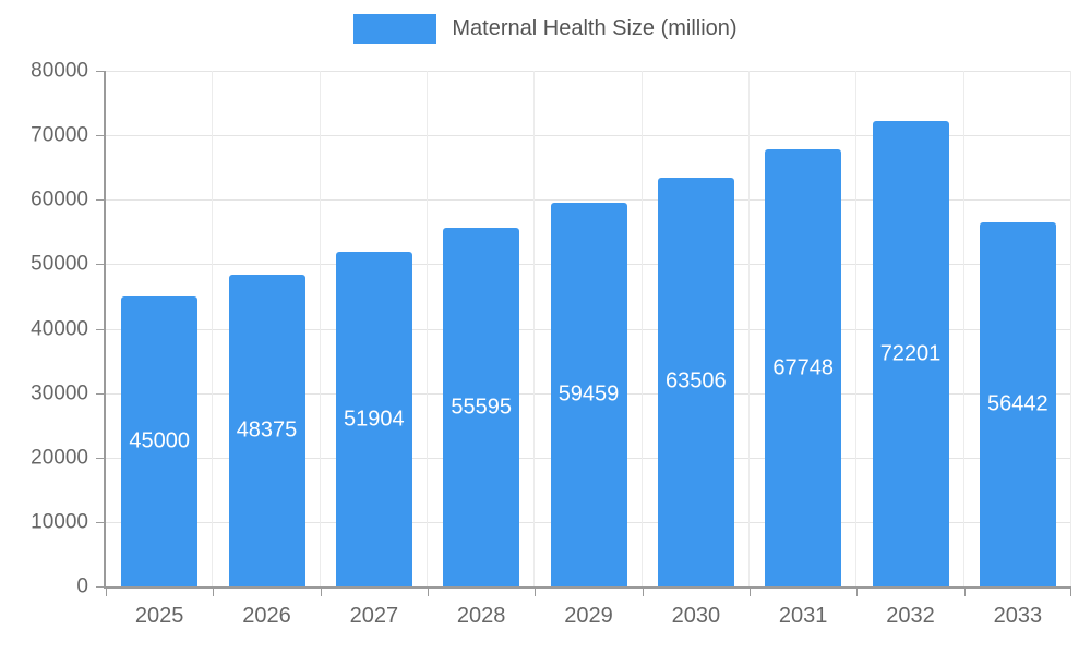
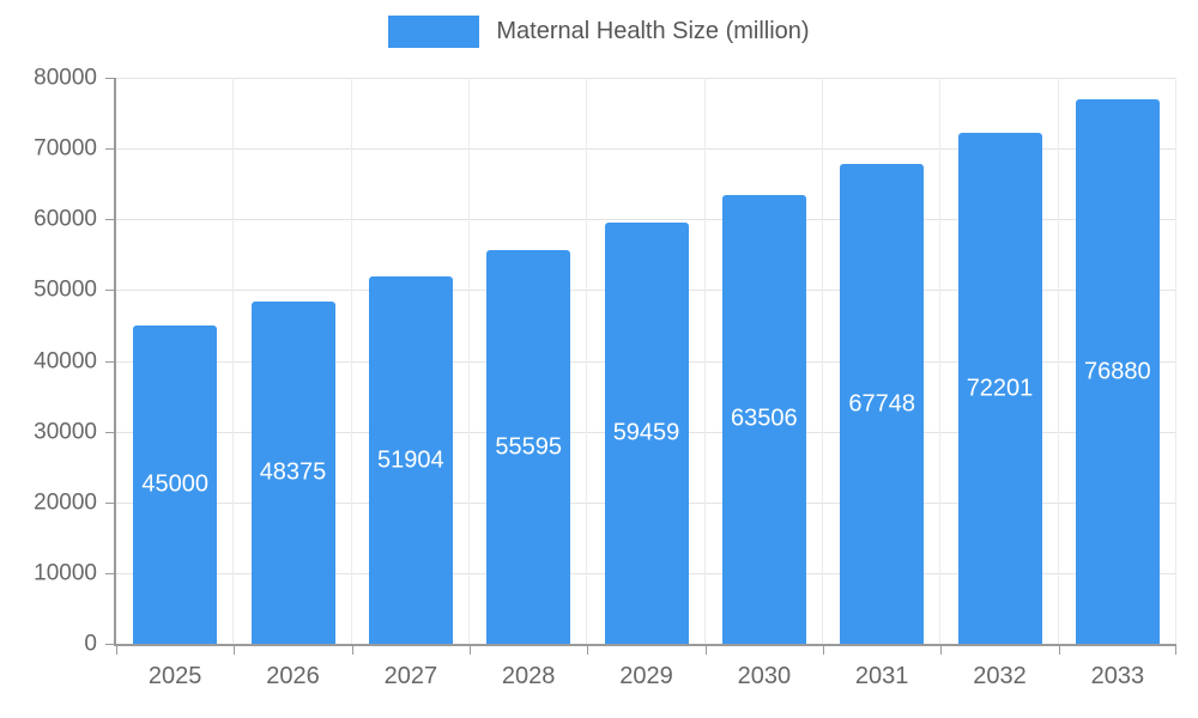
2033: 56442 -> 76880
